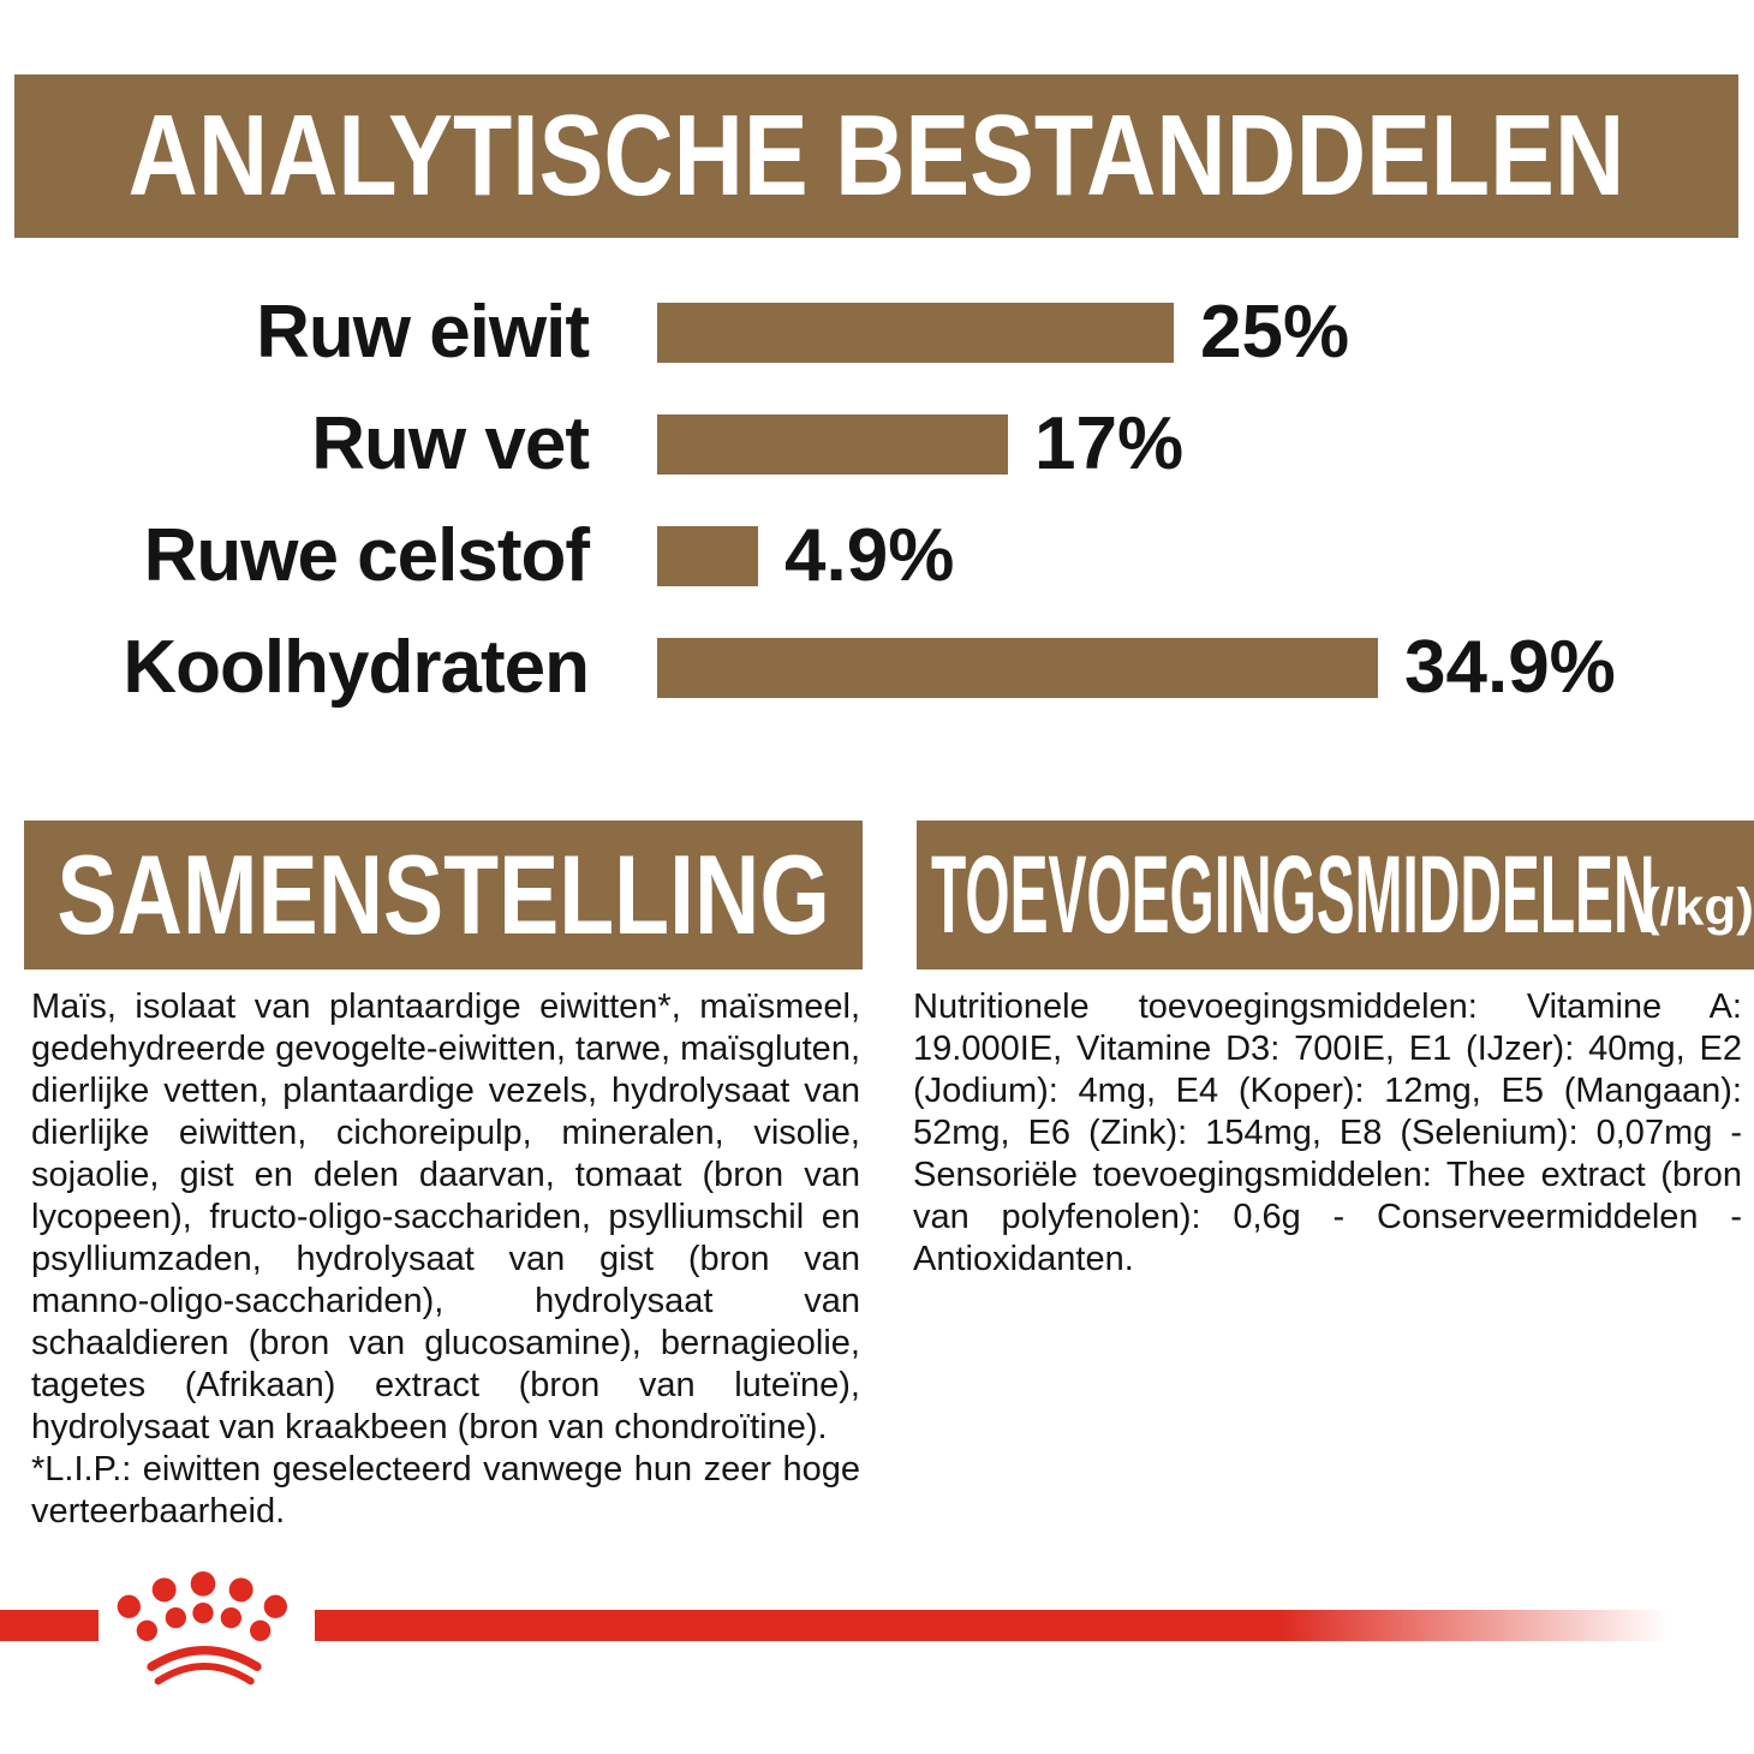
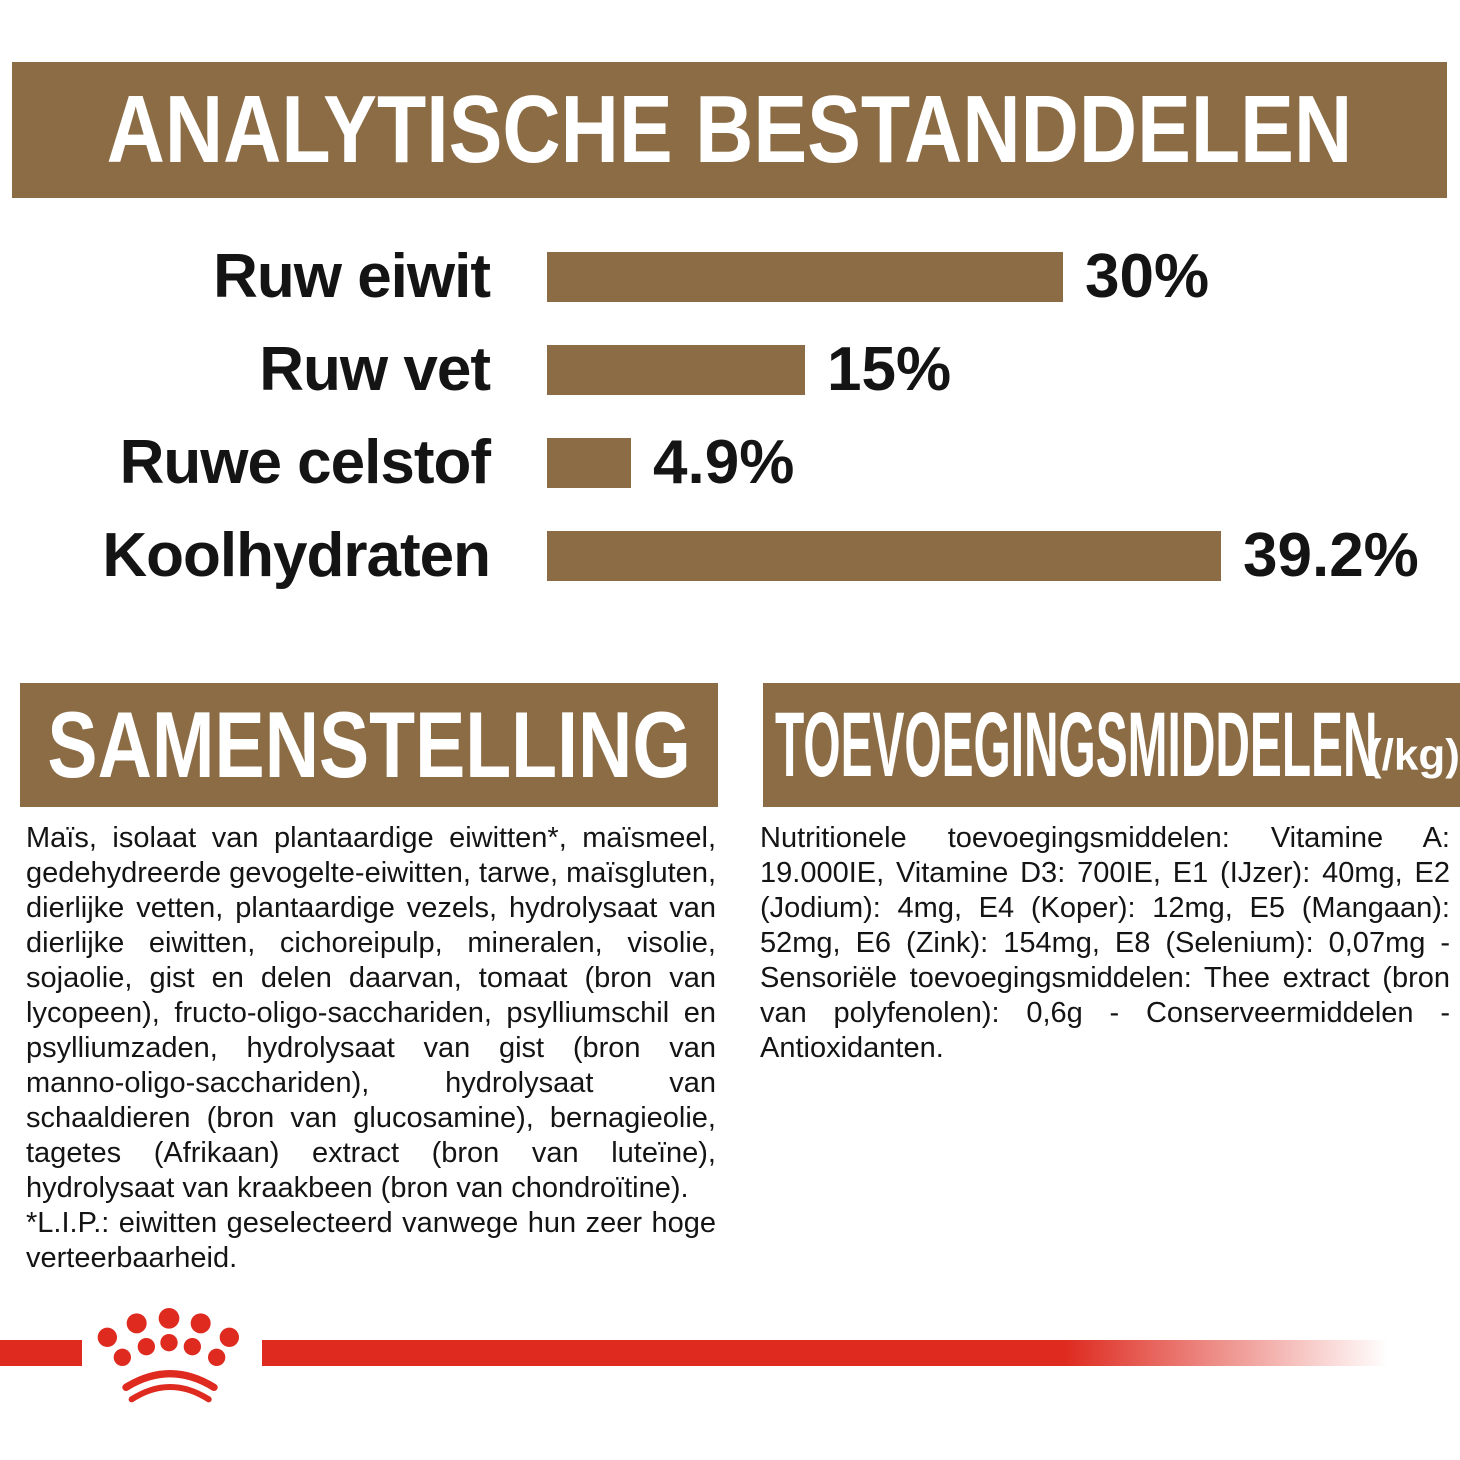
Ruw eiwit: 25% -> 30%
Ruw vet: 17% -> 15%
Koolhydraten: 34.9% -> 39.2%
